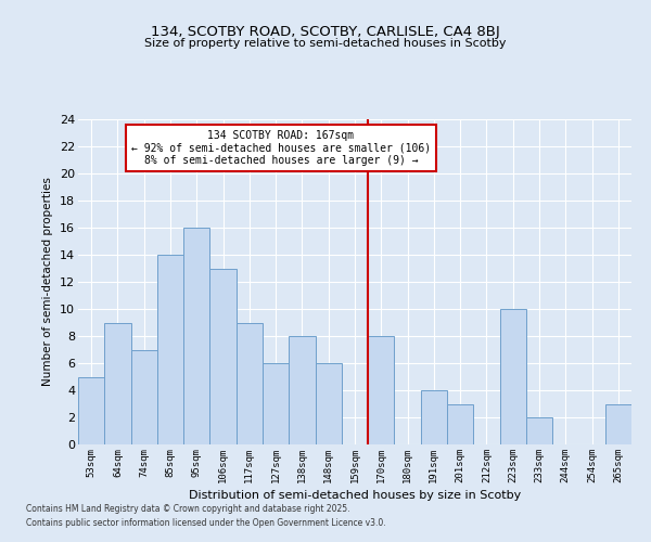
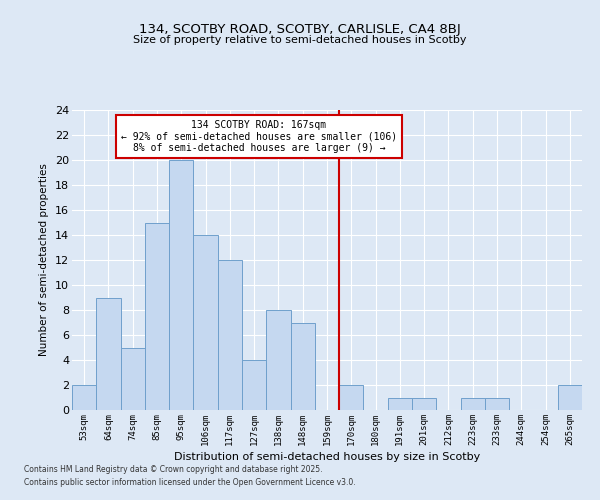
53sqm: 5 -> 2
74sqm: 7 -> 5
85sqm: 14 -> 15
95sqm: 16 -> 20
106sqm: 13 -> 14
117sqm: 9 -> 12
127sqm: 6 -> 4
148sqm: 6 -> 7
170sqm: 8 -> 2
191sqm: 4 -> 1
201sqm: 3 -> 1
223sqm: 10 -> 1
233sqm: 2 -> 1
265sqm: 3 -> 2
